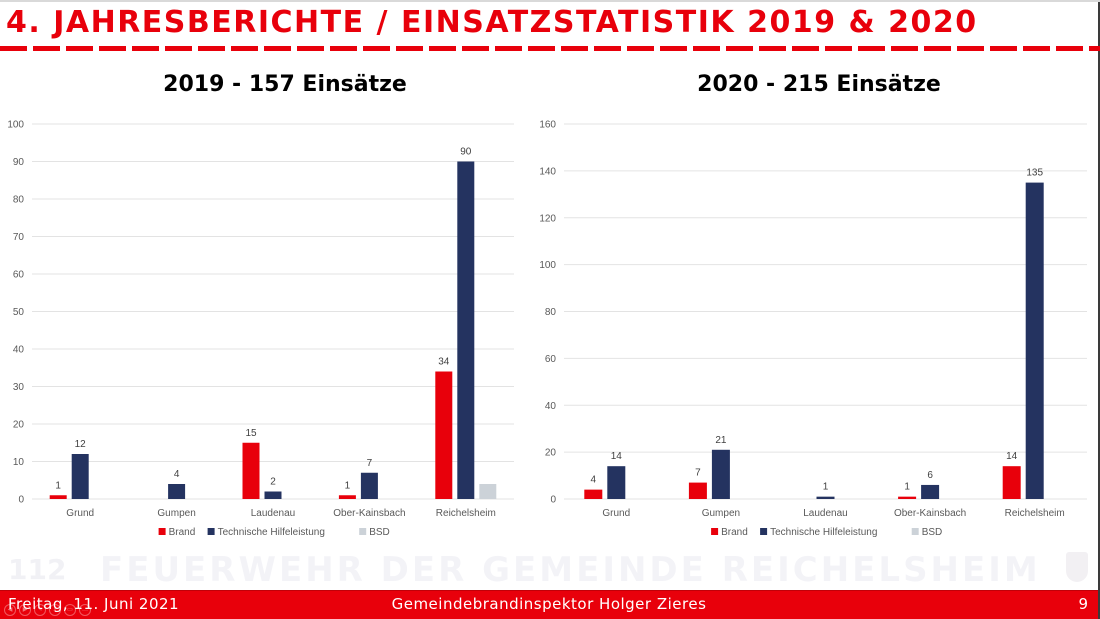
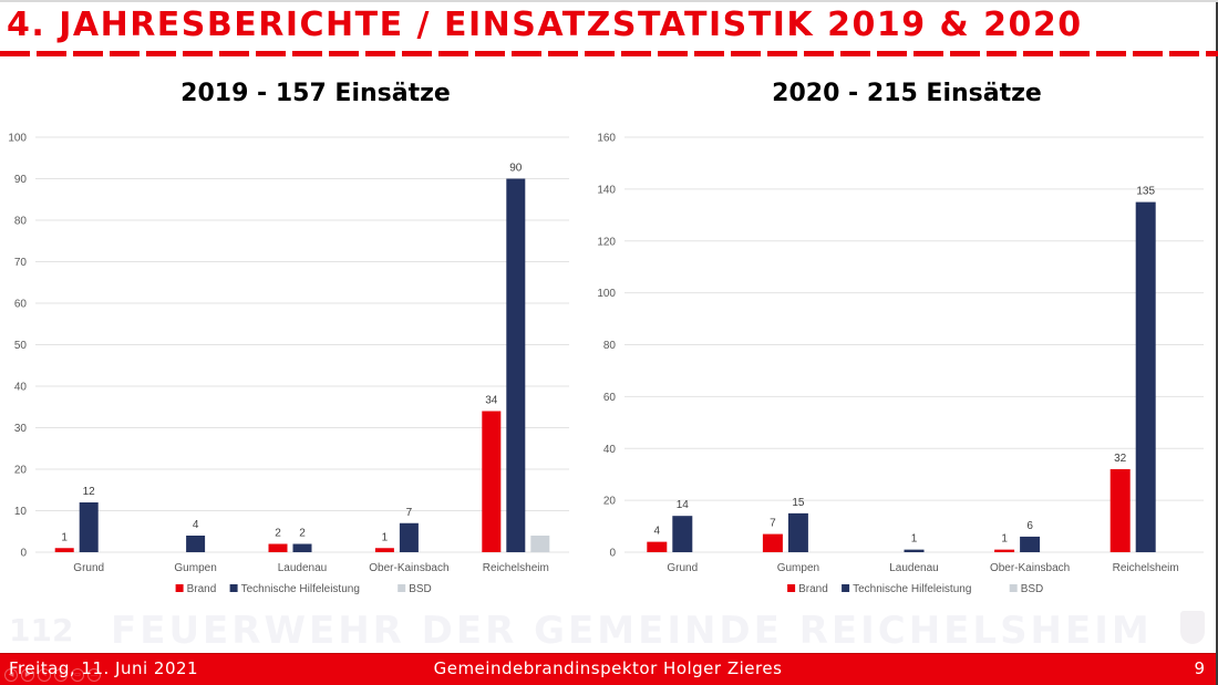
2019 - 157 Einsätze/Brand/Laudenau: 15 -> 2
2020 - 215 Einsätze/Technische Hilfeleistung/Gumpen: 21 -> 15
2020 - 215 Einsätze/Brand/Reichelsheim: 14 -> 32
